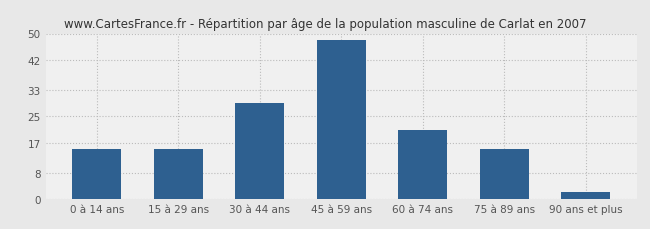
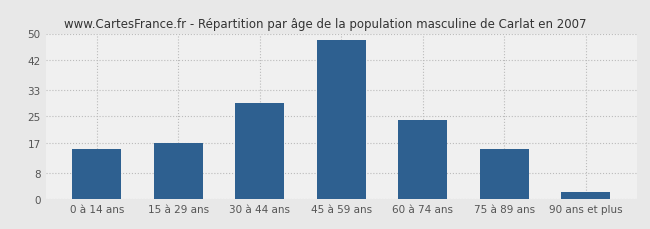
15 à 29 ans: 15 -> 17
60 à 74 ans: 21 -> 24
